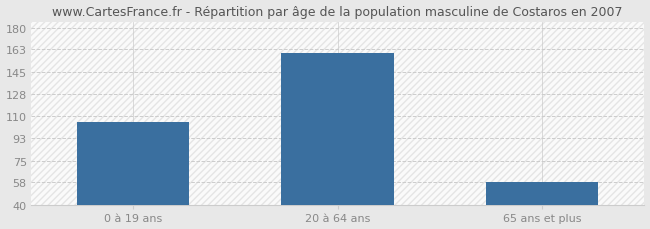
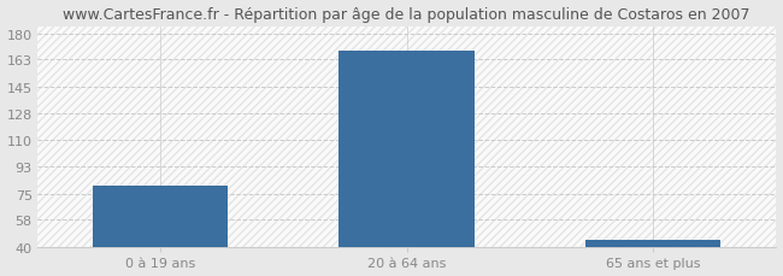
0 à 19 ans: 106 -> 80
20 à 64 ans: 160 -> 169
65 ans et plus: 58 -> 45
